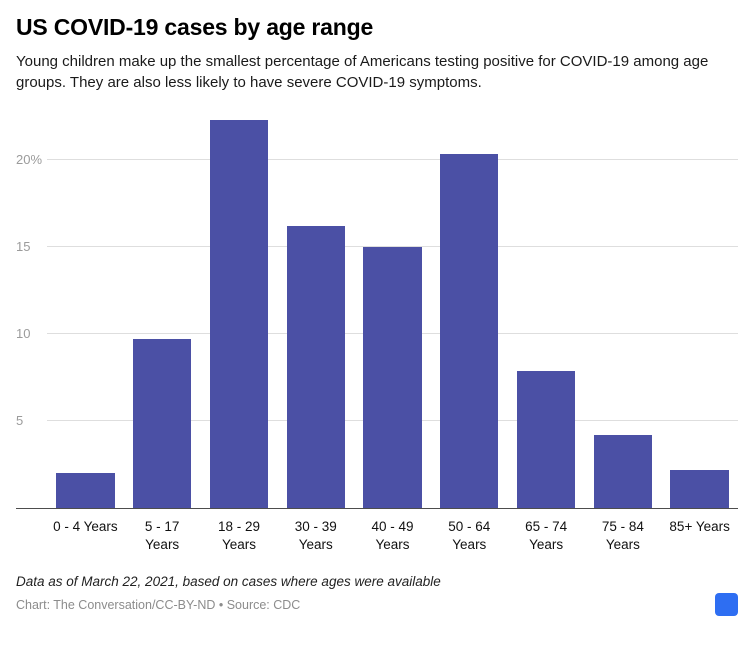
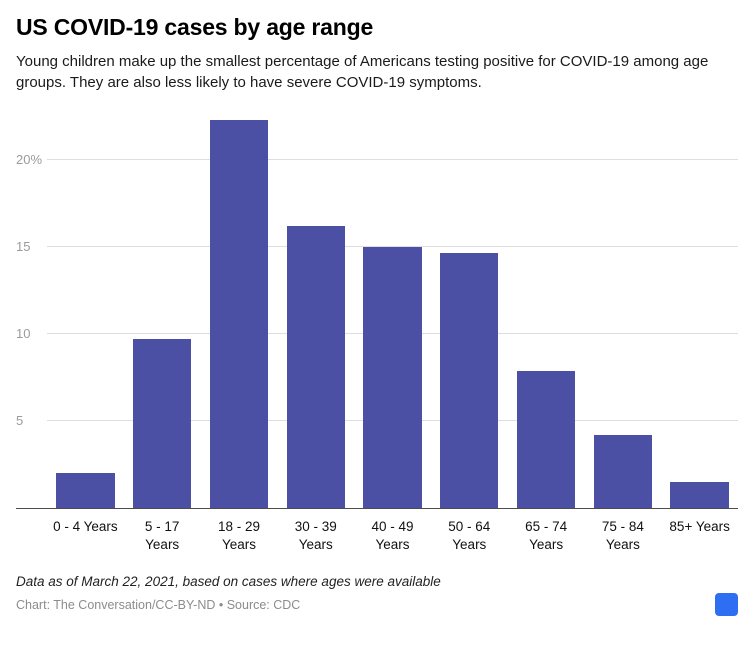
50 - 64 Years: 20.4% -> 14.7%
85+ Years: 2.2% -> 1.5%
